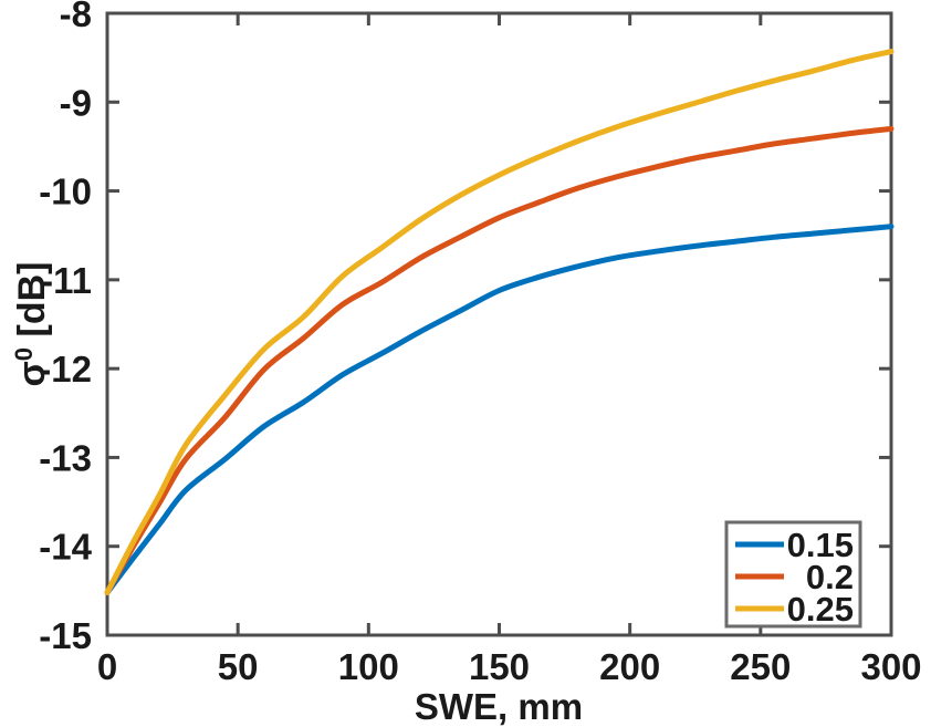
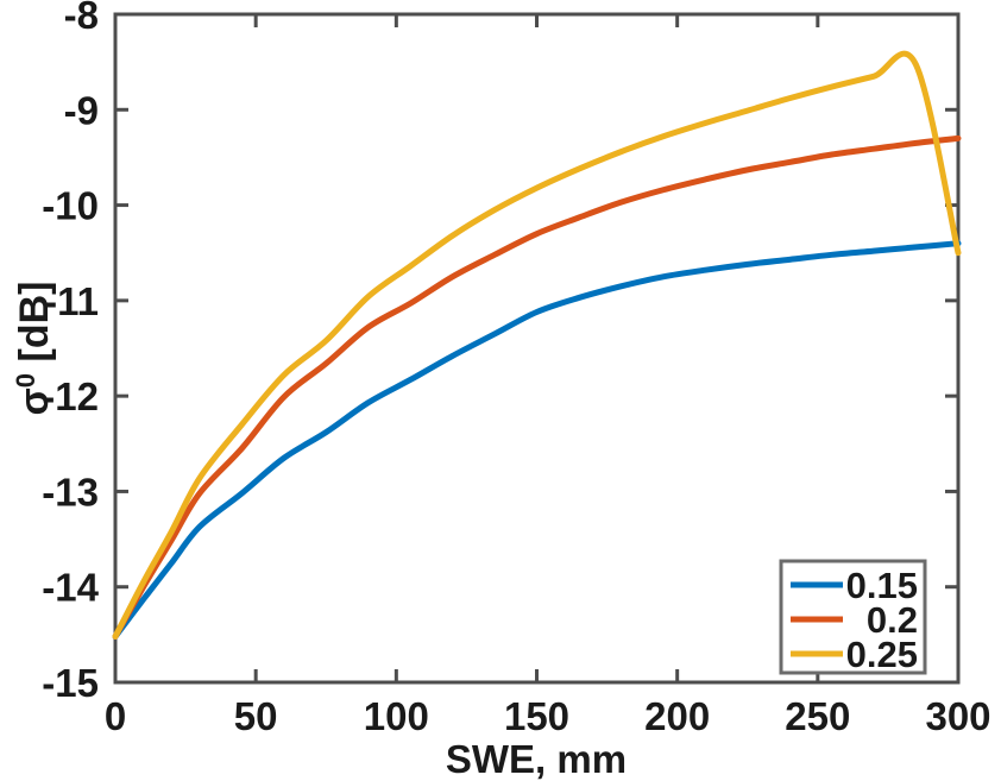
0.25/300: -8.4 -> -10.5
